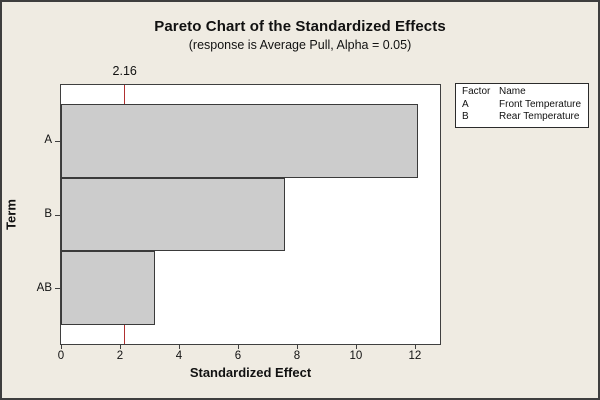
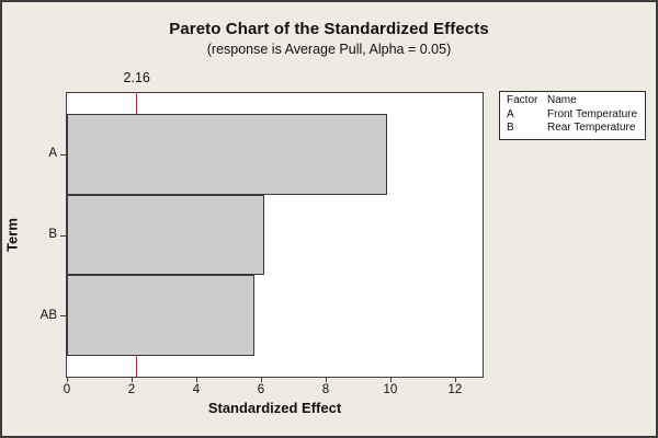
A: 12.1 -> 9.9
B: 7.6 -> 6.1
AB: 3.2 -> 5.8
